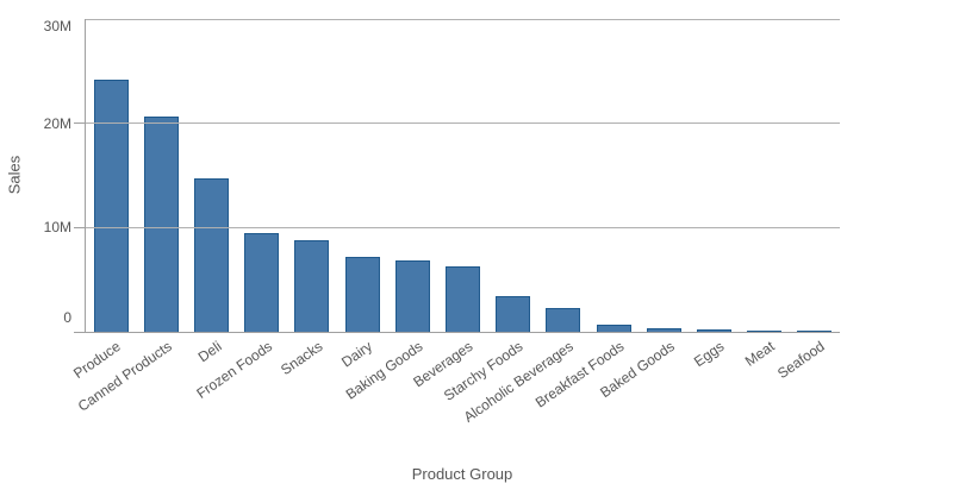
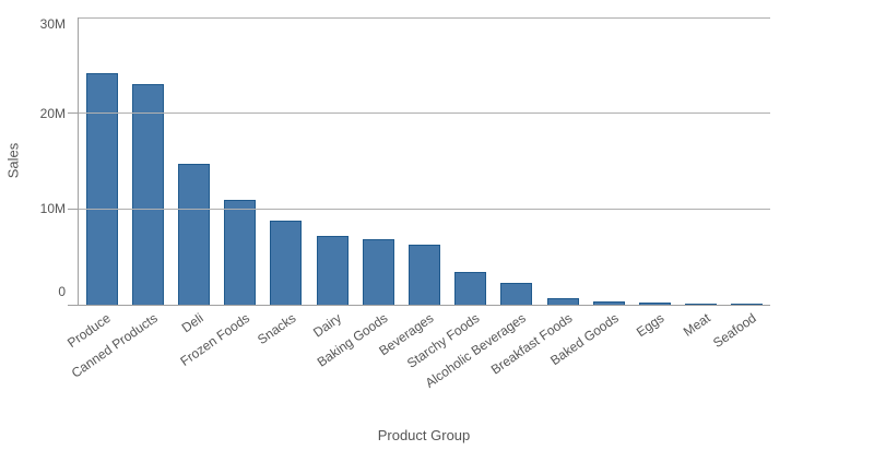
Canned Products: 21M -> 23M
Frozen Foods: 10M -> 11M
